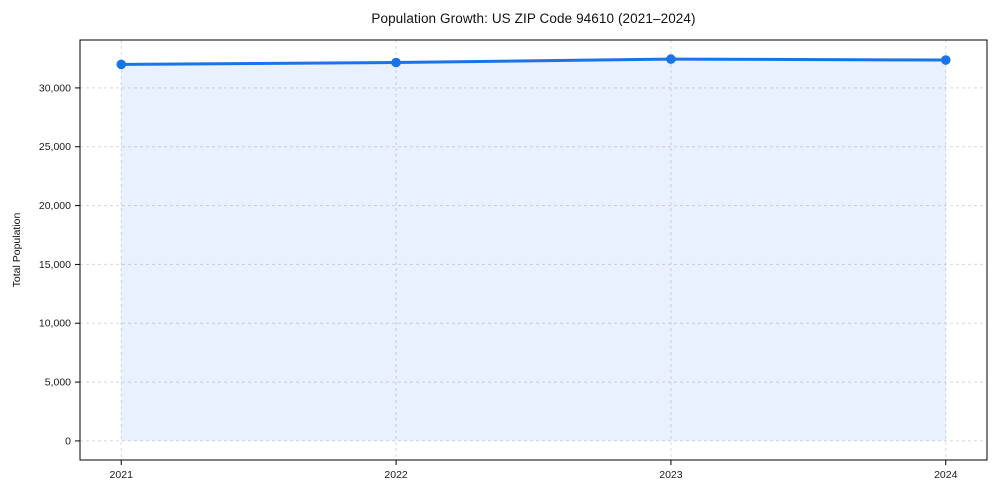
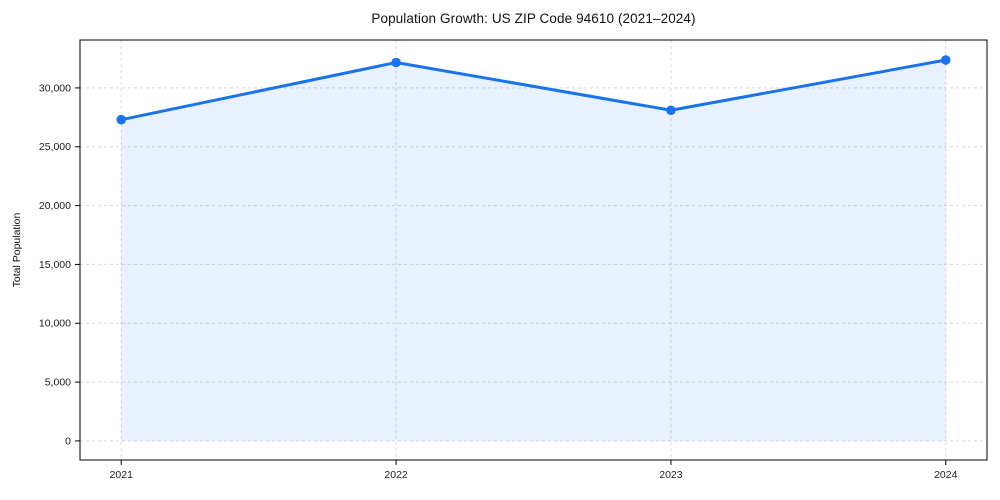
2021: 32000 -> 27300
2023: 32400 -> 28100
